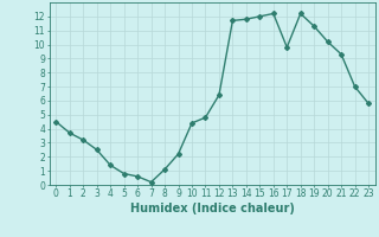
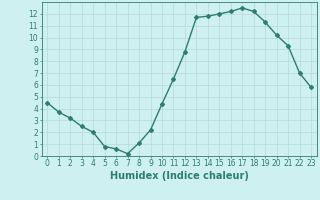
4: 1.4 -> 2.0
11: 4.8 -> 6.5
12: 6.4 -> 8.8
17: 9.8 -> 12.5
